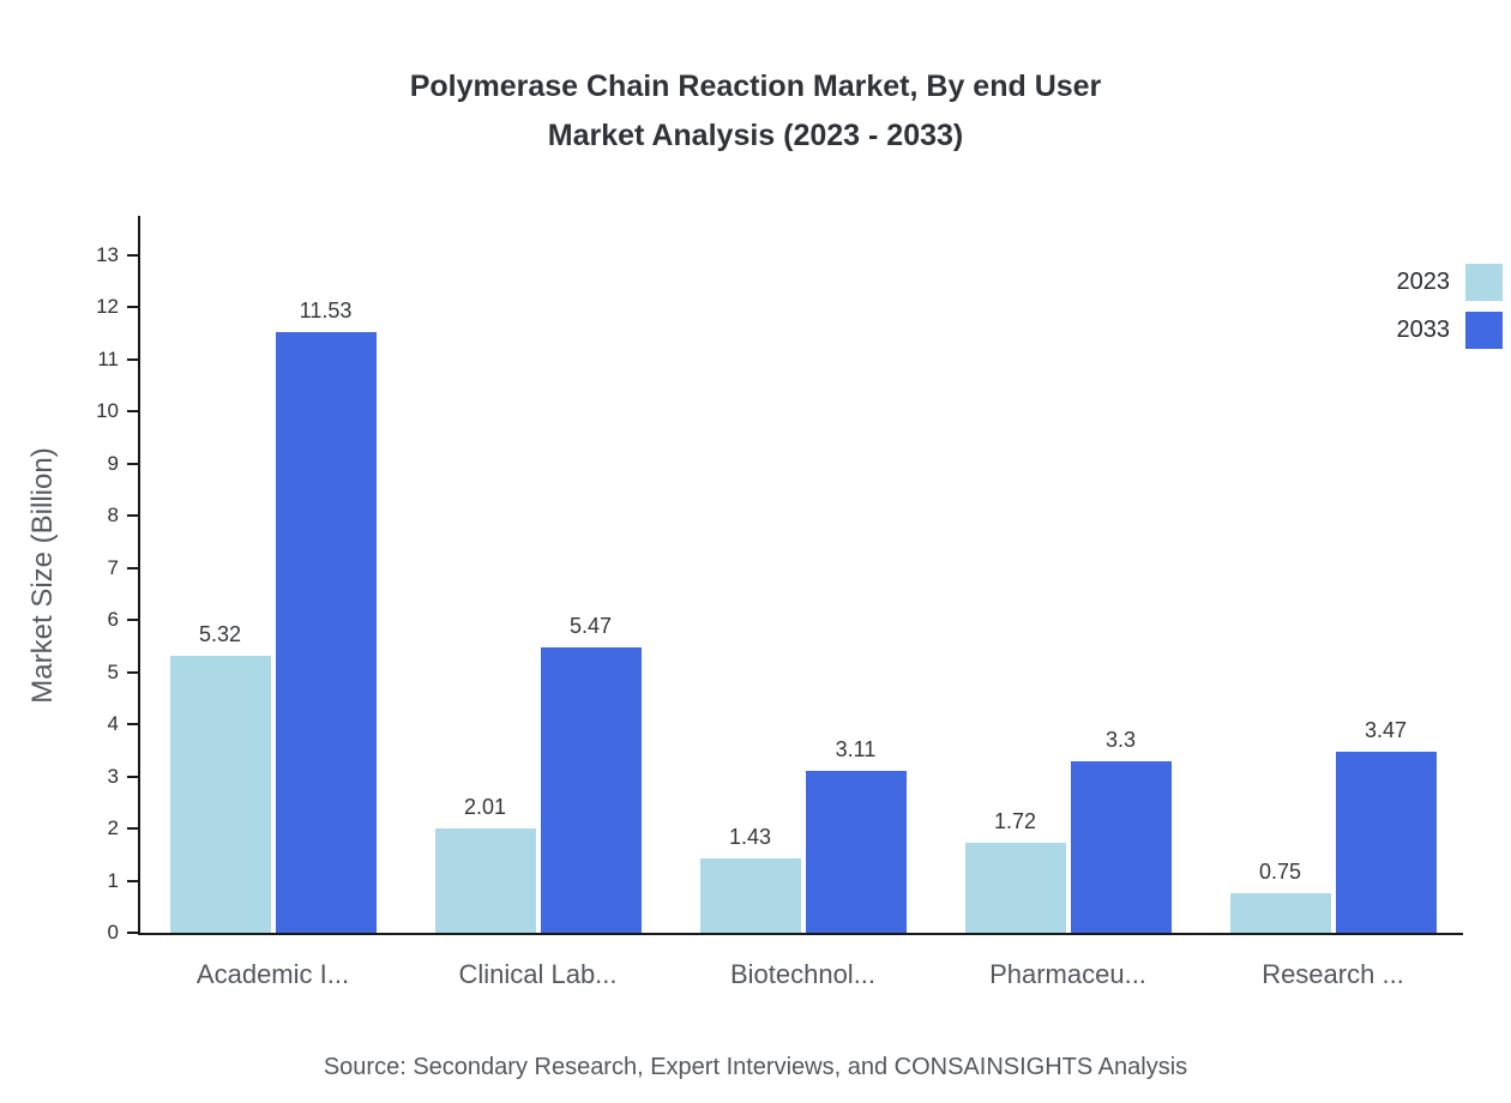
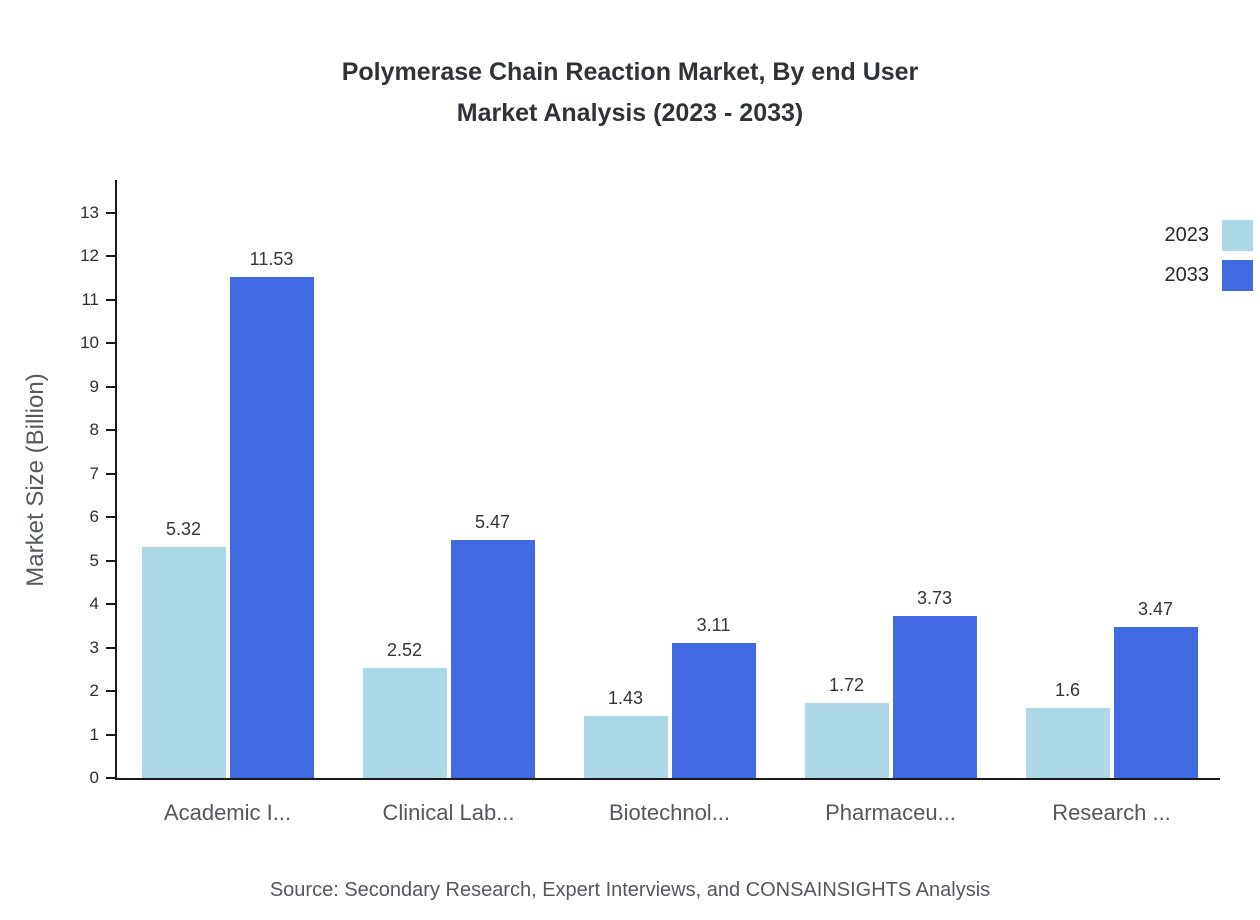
2023/Clinical Lab...: 2.01 -> 2.52
2033/Pharmaceu...: 3.3 -> 3.73
2023/Research ...: 0.75 -> 1.6
